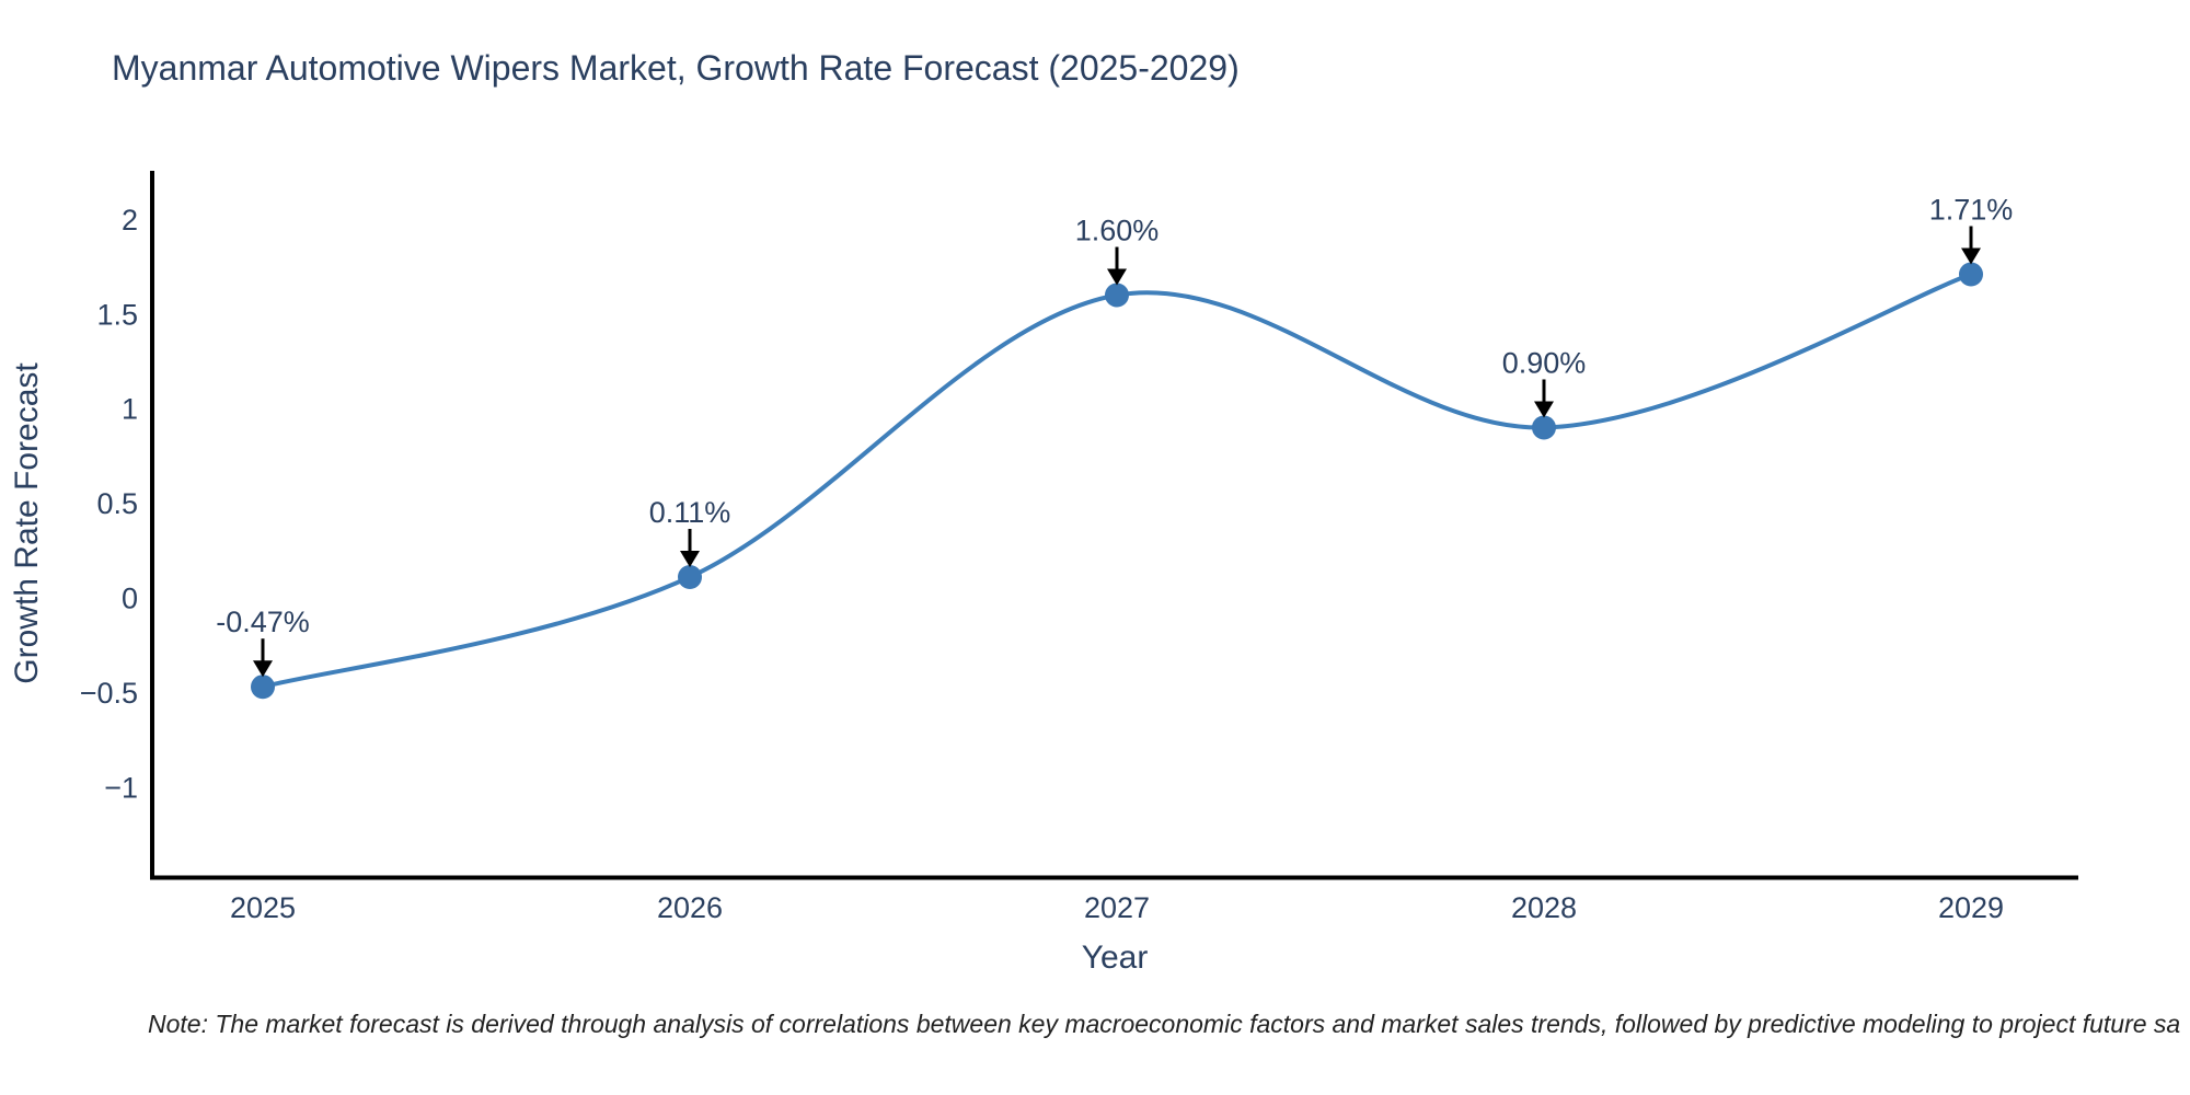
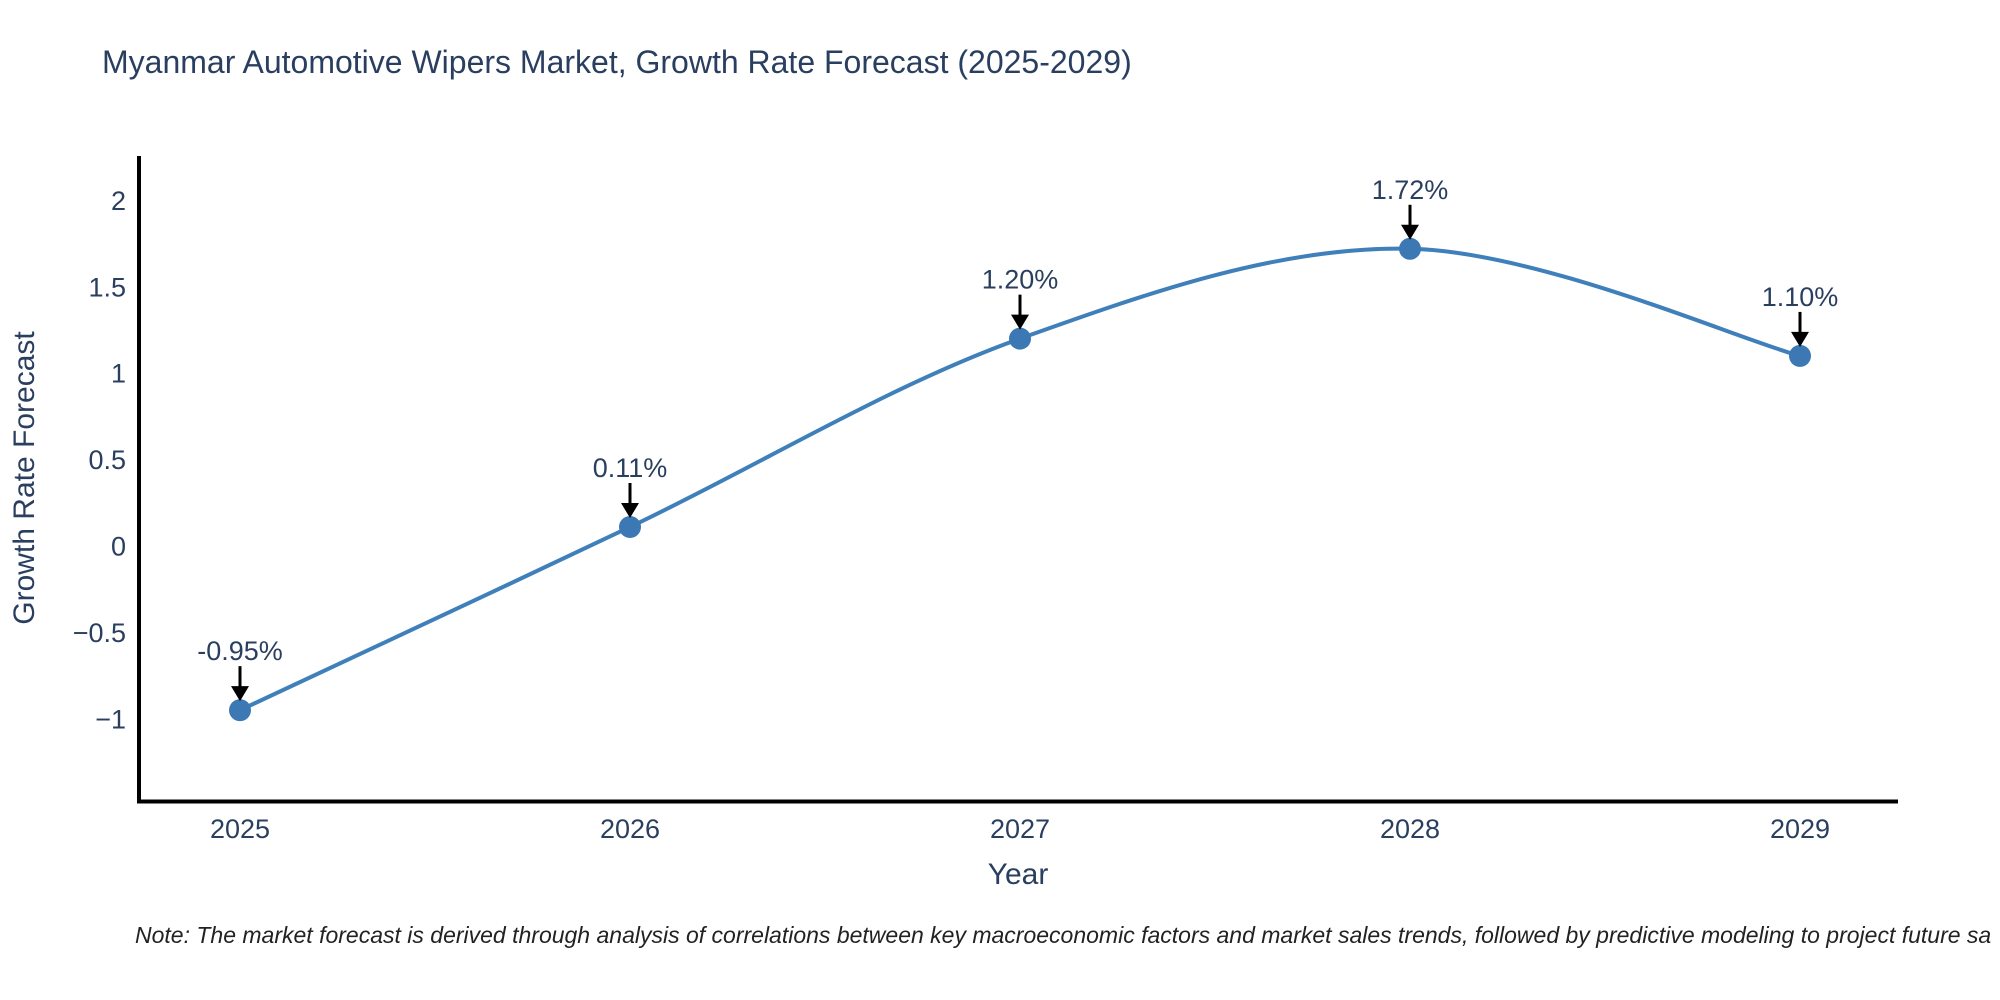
2025: -0.47% -> -0.95%
2027: 1.60% -> 1.20%
2028: 0.90% -> 1.72%
2029: 1.71% -> 1.10%
